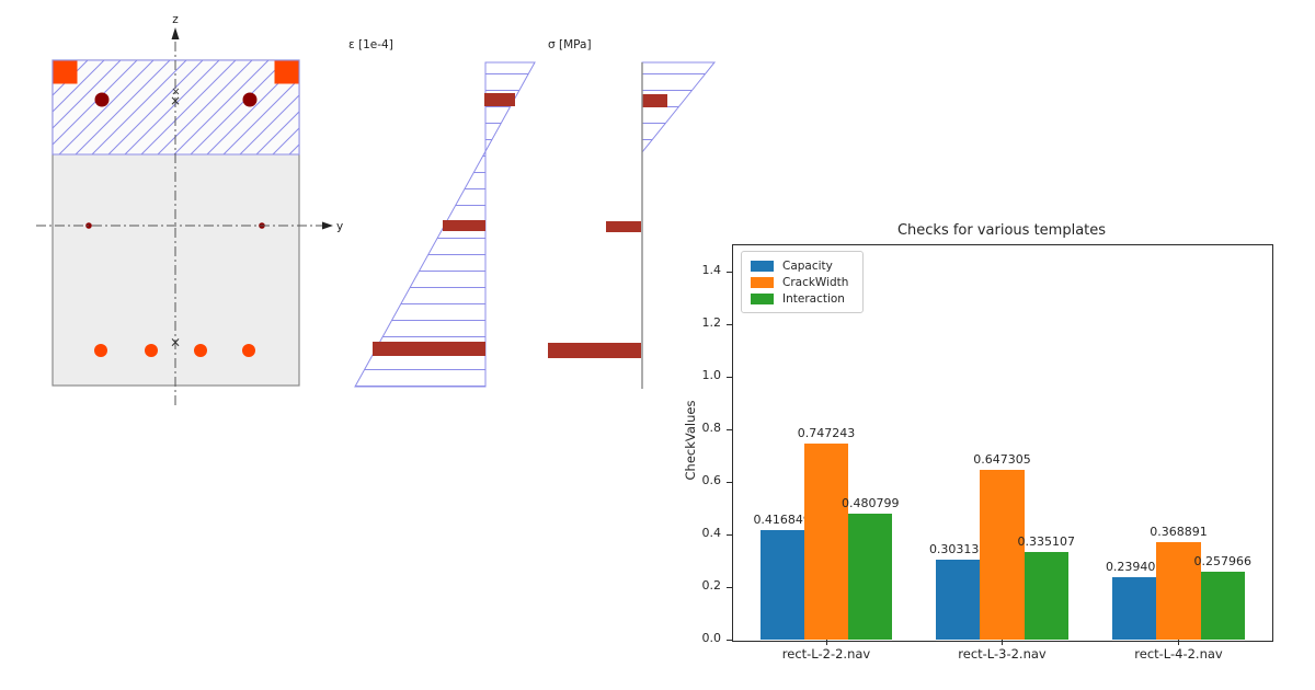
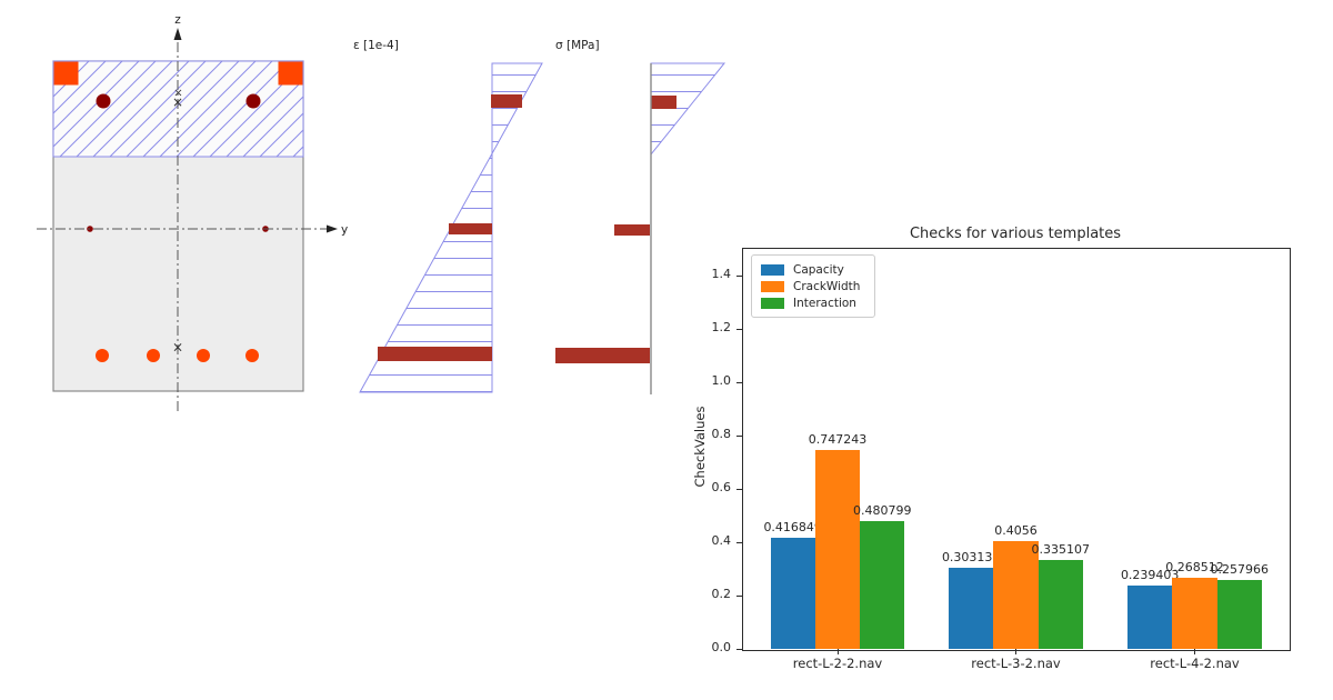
CrackWidth/rect-L-3-2.nav: 0.647305 -> 0.4056
CrackWidth/rect-L-4-2.nav: 0.368891 -> 0.268512
